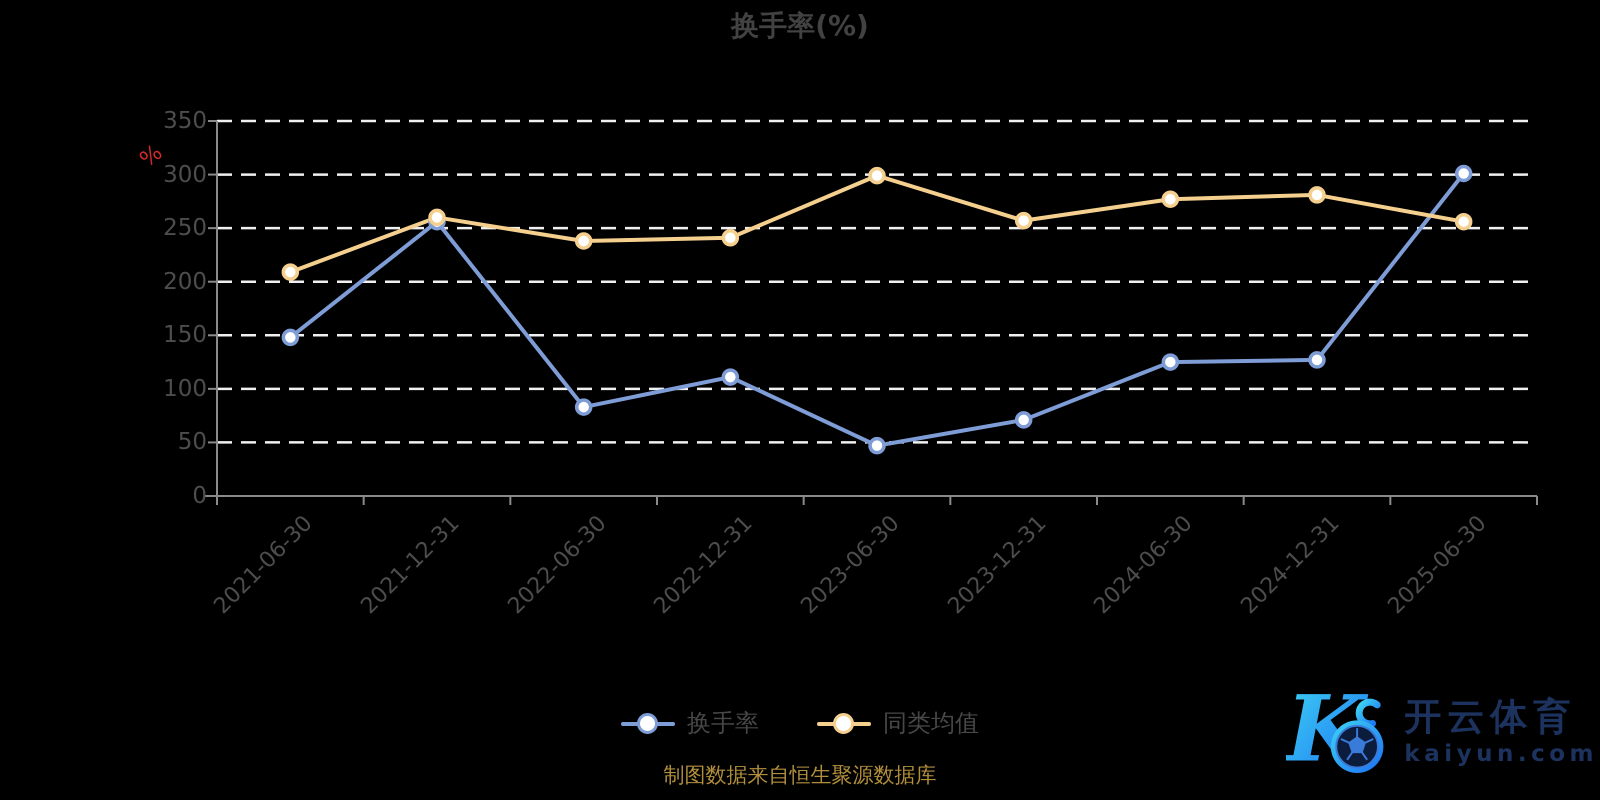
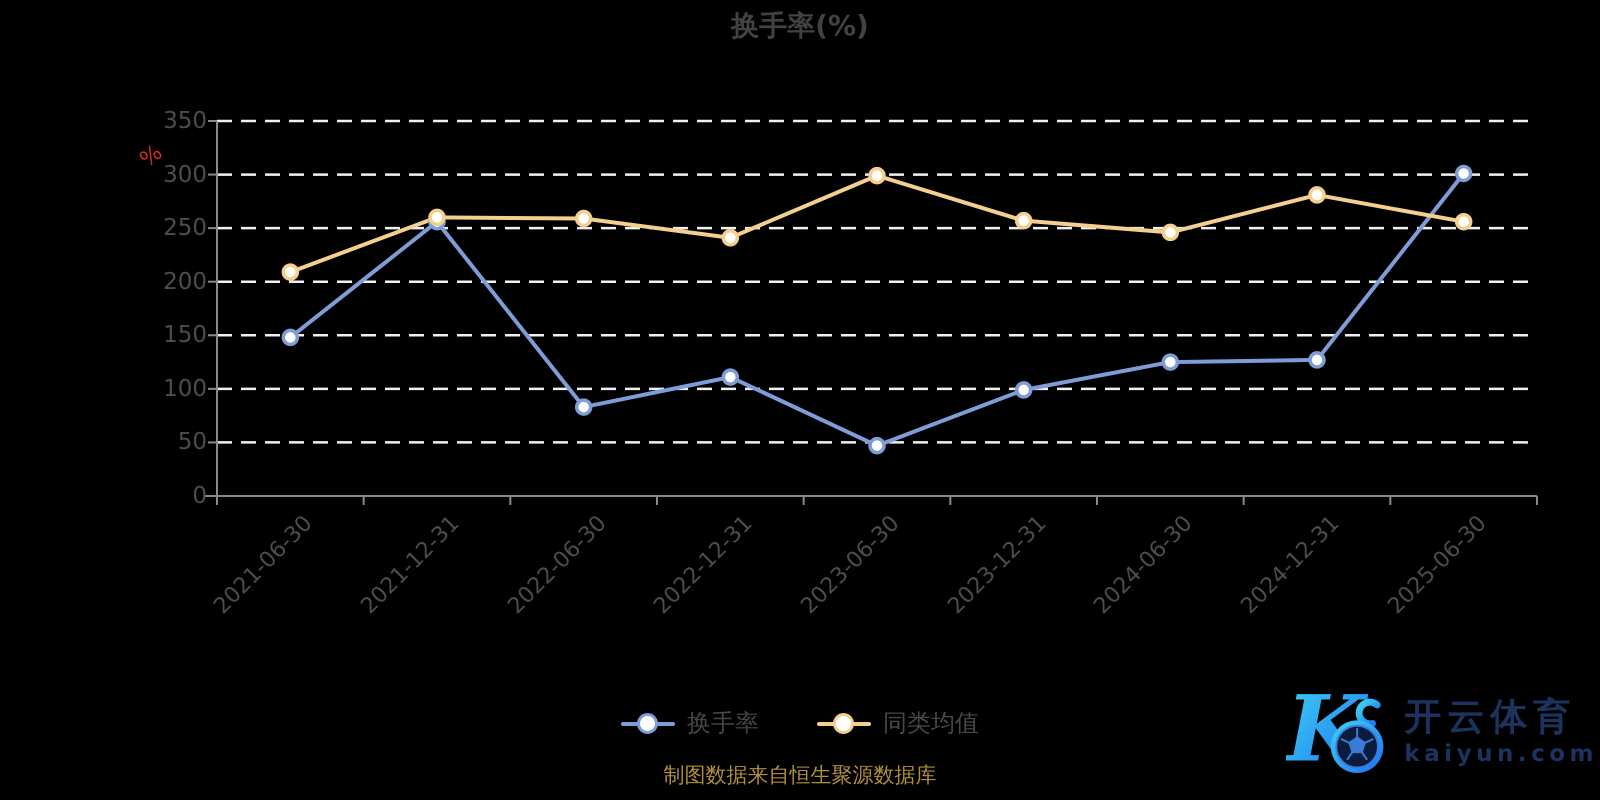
同类均值/2022-06-30: 238 -> 259
换手率/2023-12-31: 71 -> 99
同类均值/2024-06-30: 277 -> 246
